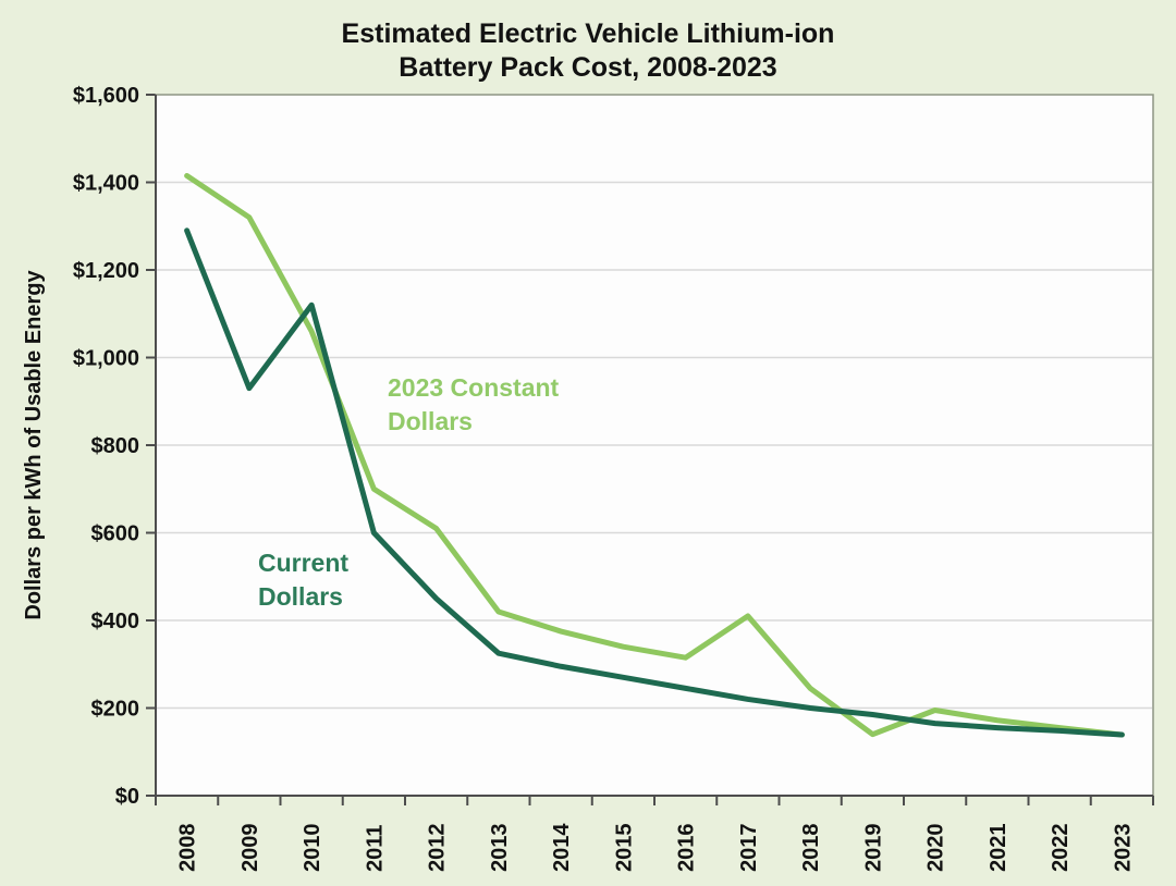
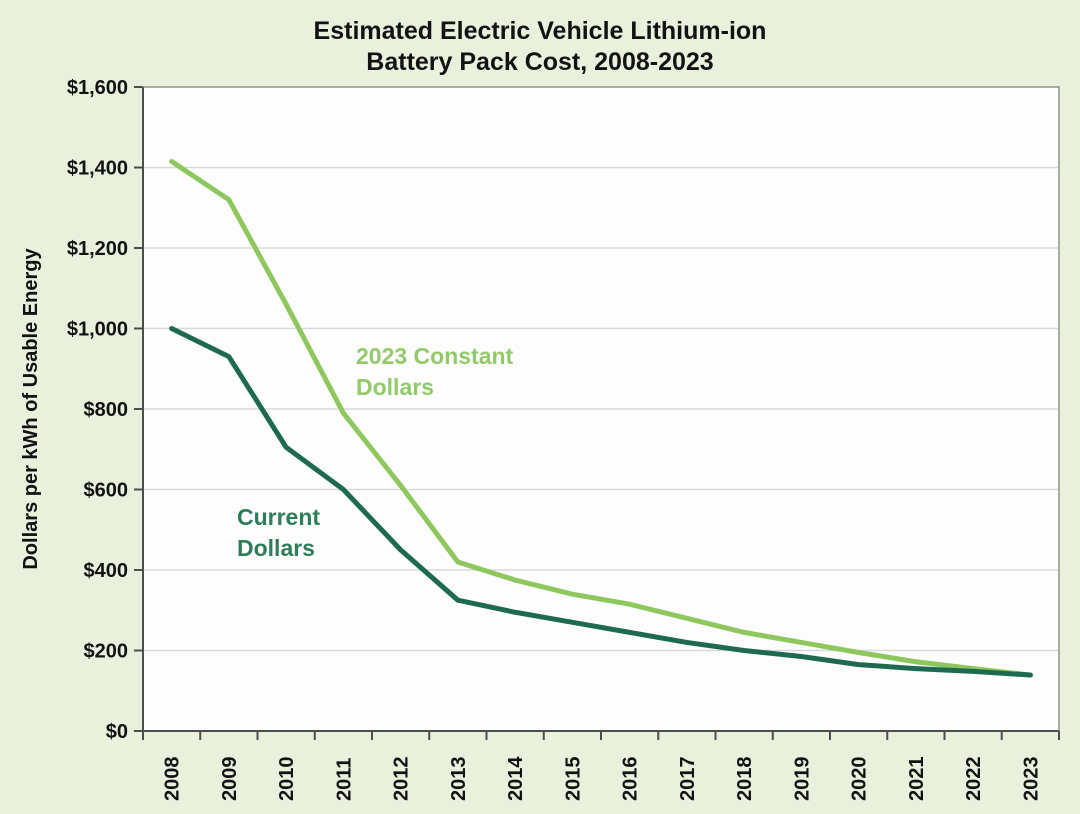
Current Dollars/2008: $1290 -> $1000
Current Dollars/2010: $1120 -> $700
2023 Constant Dollars/2011: $700 -> $790
2023 Constant Dollars/2017: $410 -> $280
2023 Constant Dollars/2019: $140 -> $220
